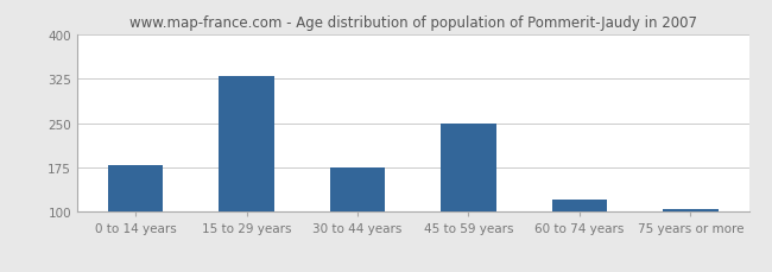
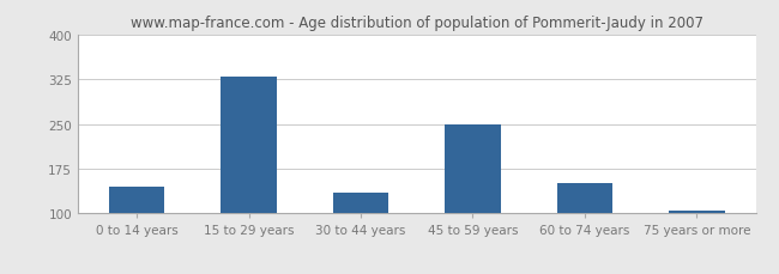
0 to 14 years: 180 -> 145
30 to 44 years: 176 -> 135
60 to 74 years: 120 -> 150
